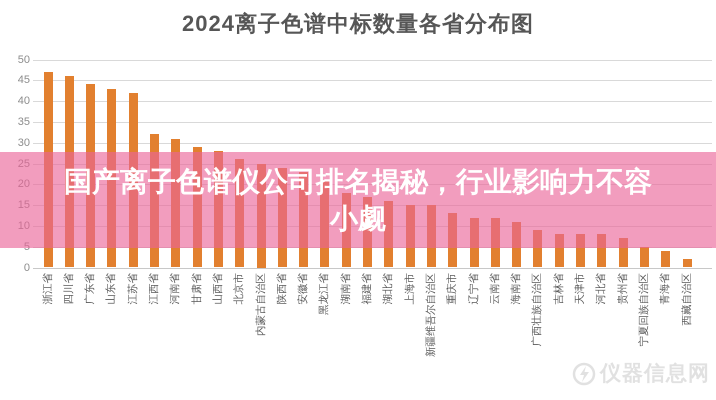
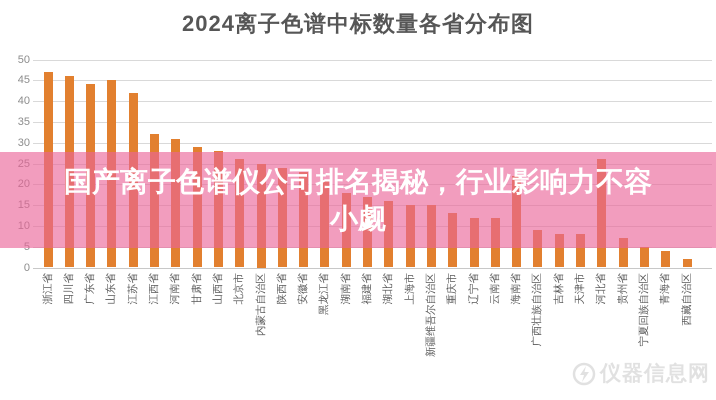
山东省: 43 -> 45
海南省: 11 -> 22
河北省: 8 -> 26
